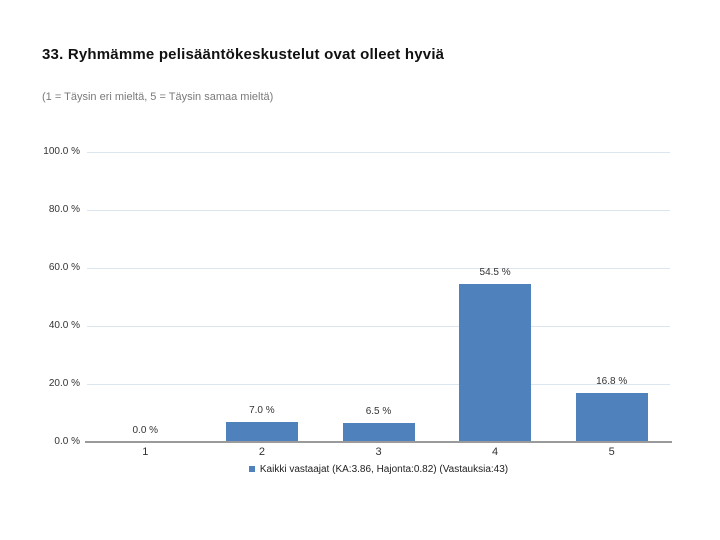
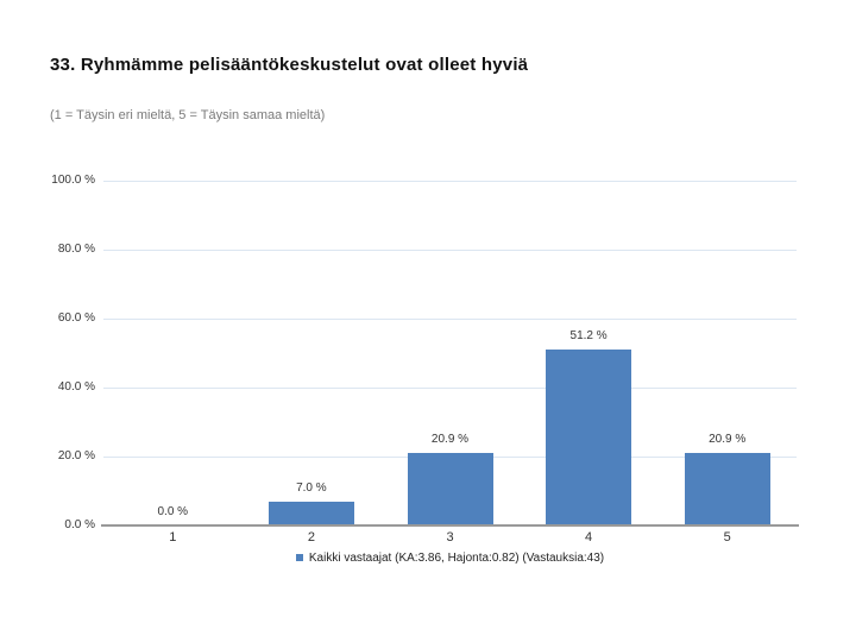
3: 6.5 -> 20.9
4: 54.5 -> 51.2
5: 16.8 -> 20.9
